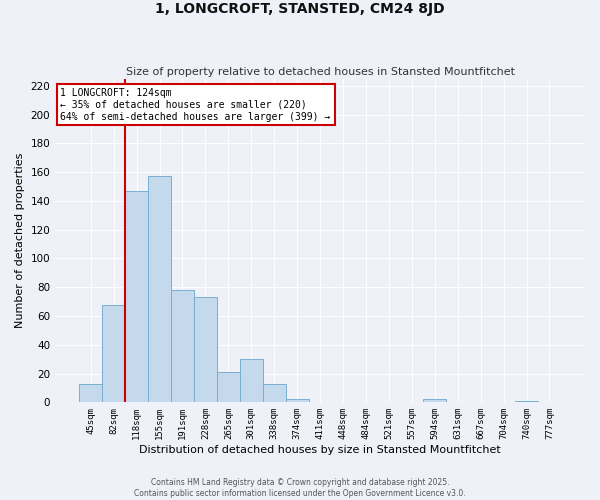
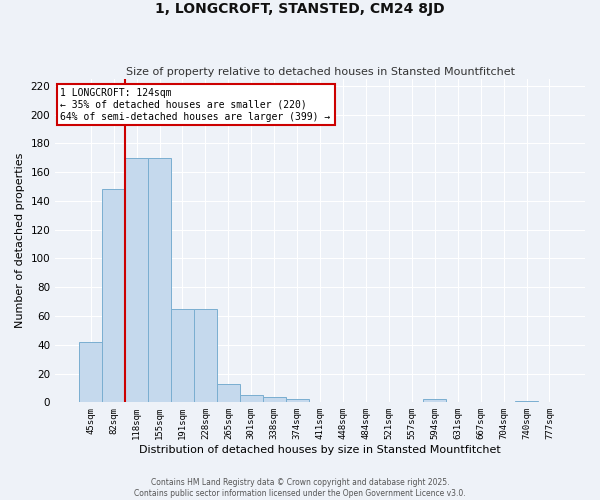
45sqm: 13 -> 42
82sqm: 68 -> 148
118sqm: 147 -> 170
155sqm: 157 -> 170
191sqm: 78 -> 65
228sqm: 73 -> 65
265sqm: 21 -> 13
301sqm: 30 -> 5
338sqm: 13 -> 4
